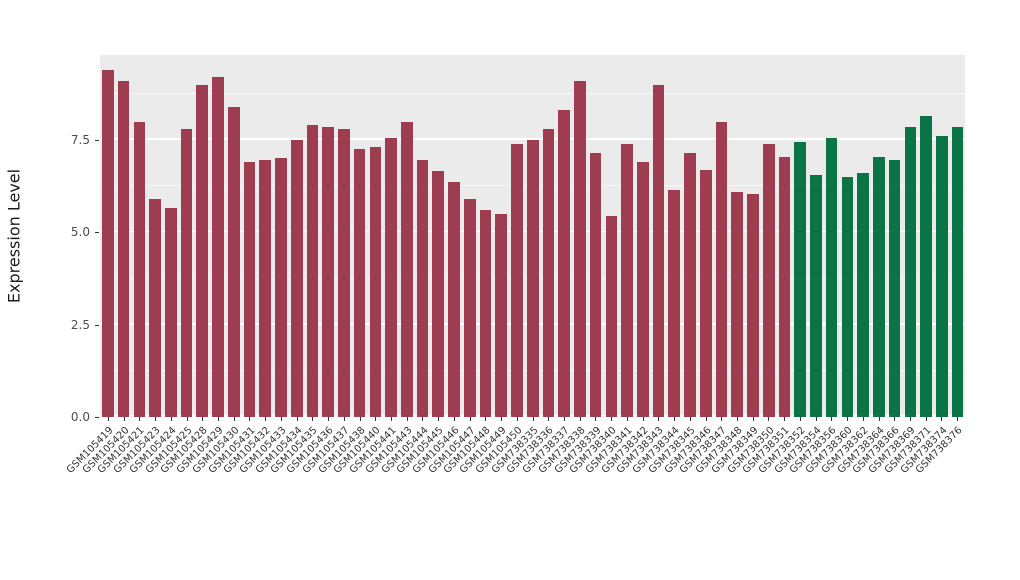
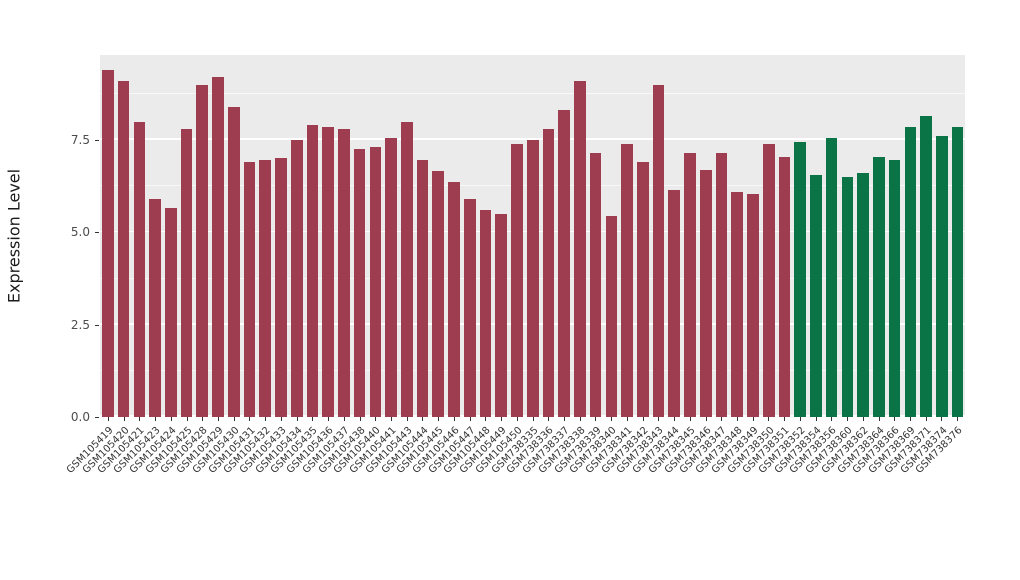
GSM738347: 8.0 -> 7.2
